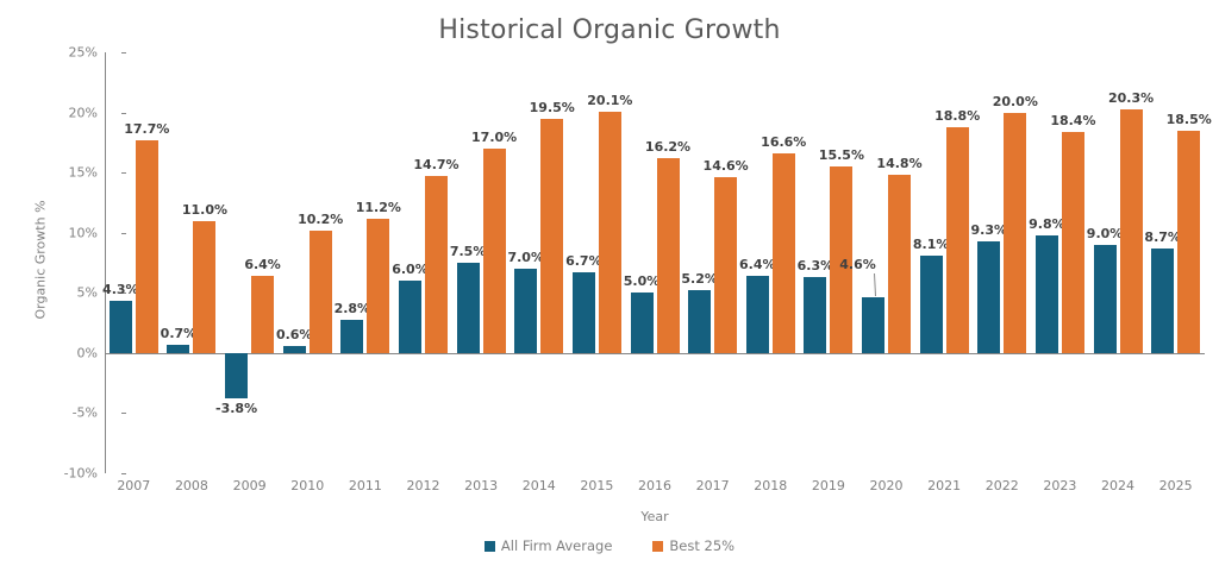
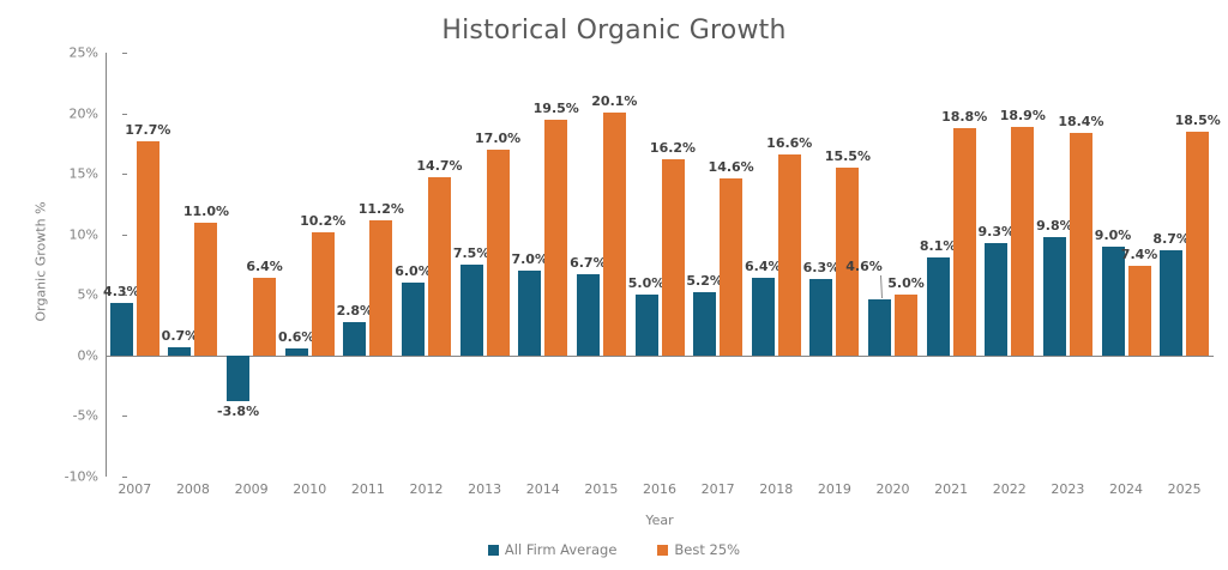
Best 25%/2020: 14.8% -> 5.0%
Best 25%/2022: 20.0% -> 18.9%
Best 25%/2024: 20.3% -> 7.4%
